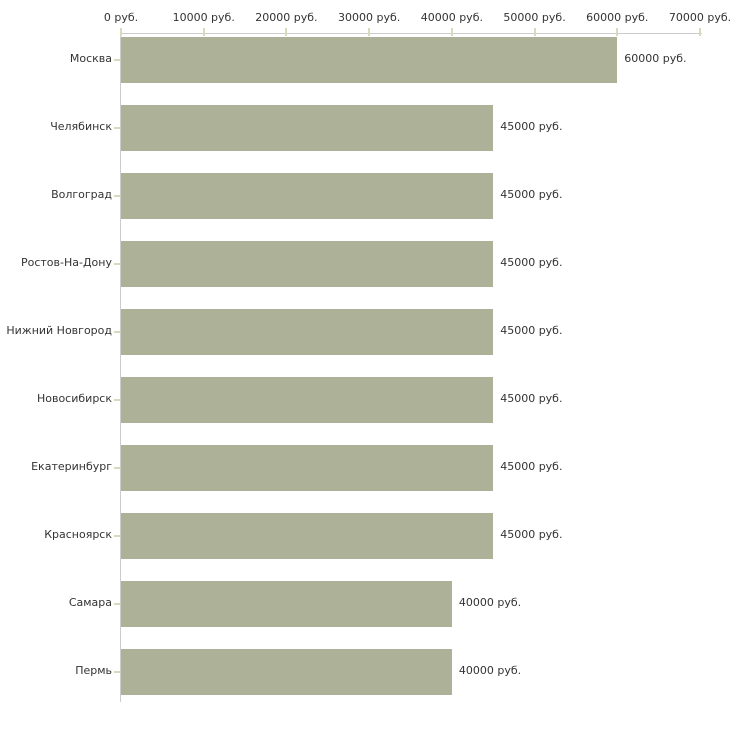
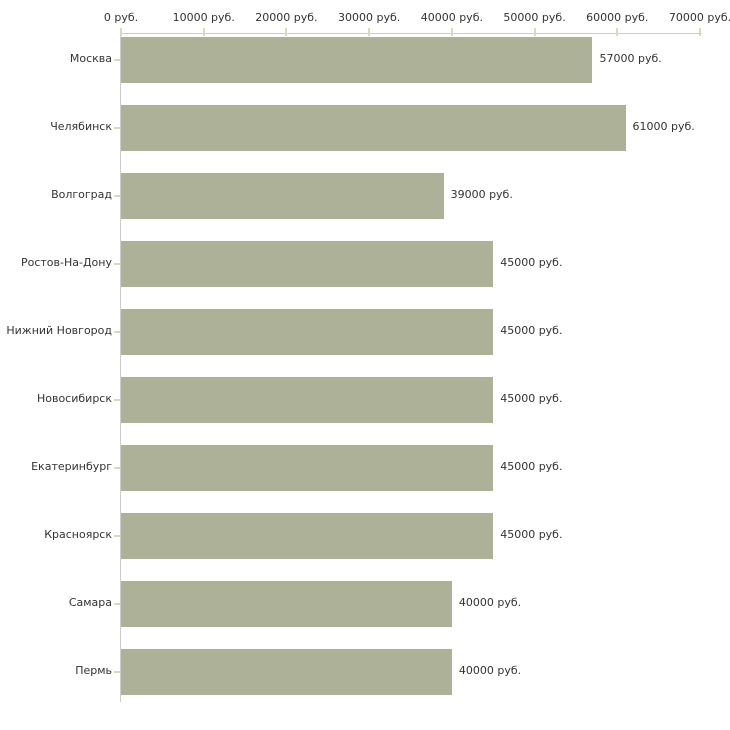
Москва: 60000 -> 57000
Челябинск: 45000 -> 61000
Волгоград: 45000 -> 39000
